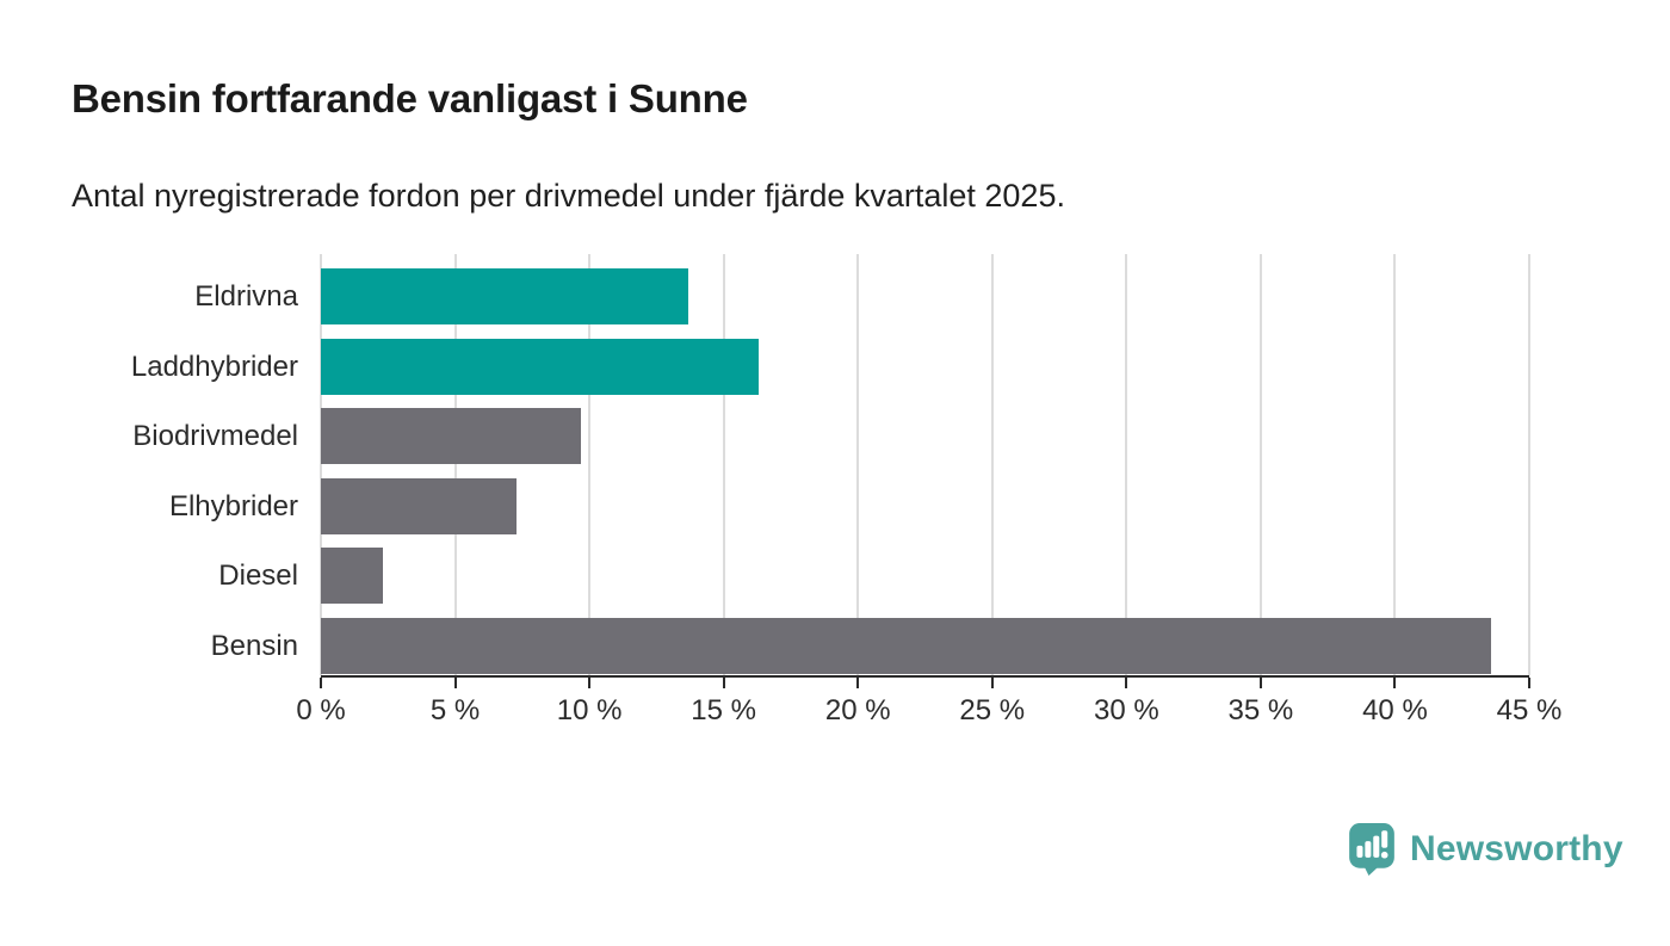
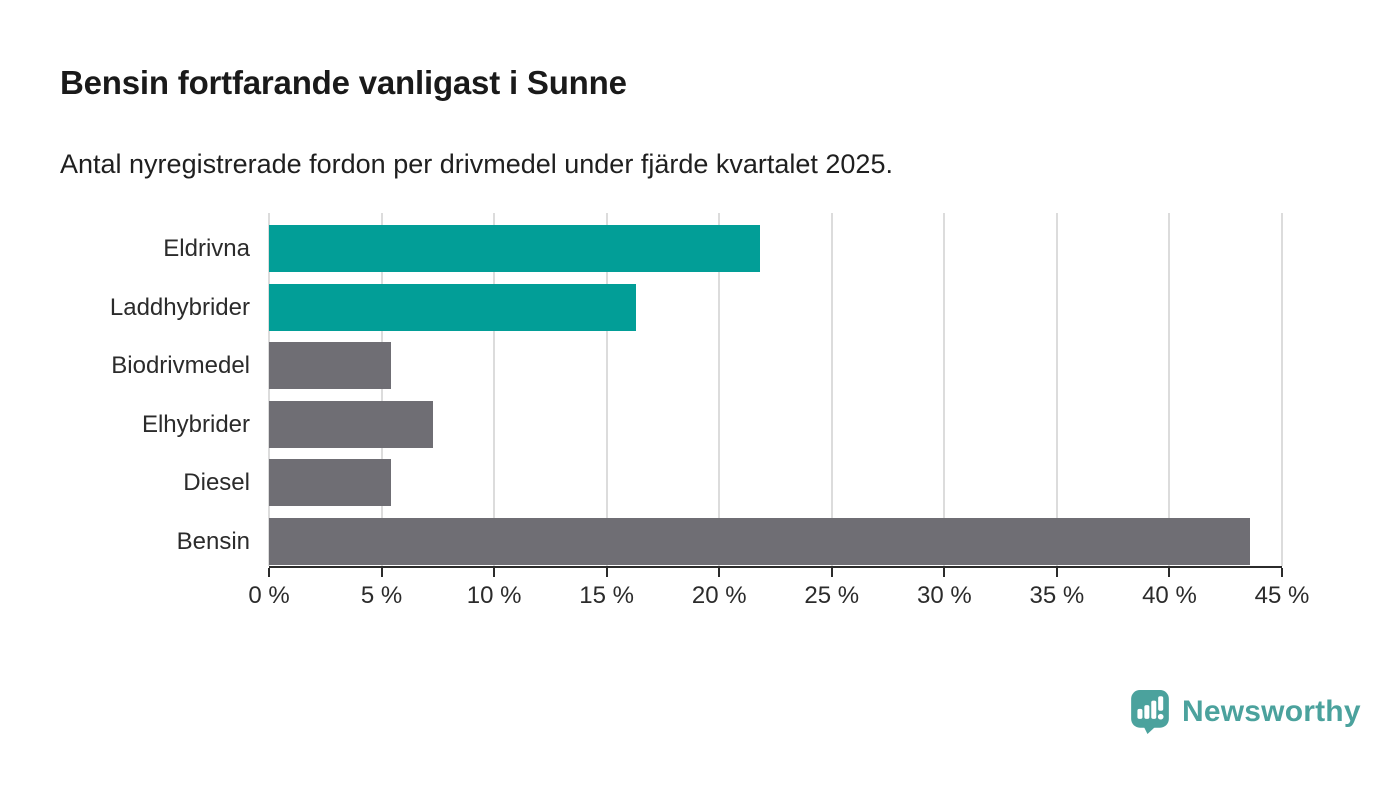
Eldrivna: 13.7% -> 21.8%
Biodrivmedel: 9.7% -> 5.4%
Diesel: 2.3% -> 5.4%
